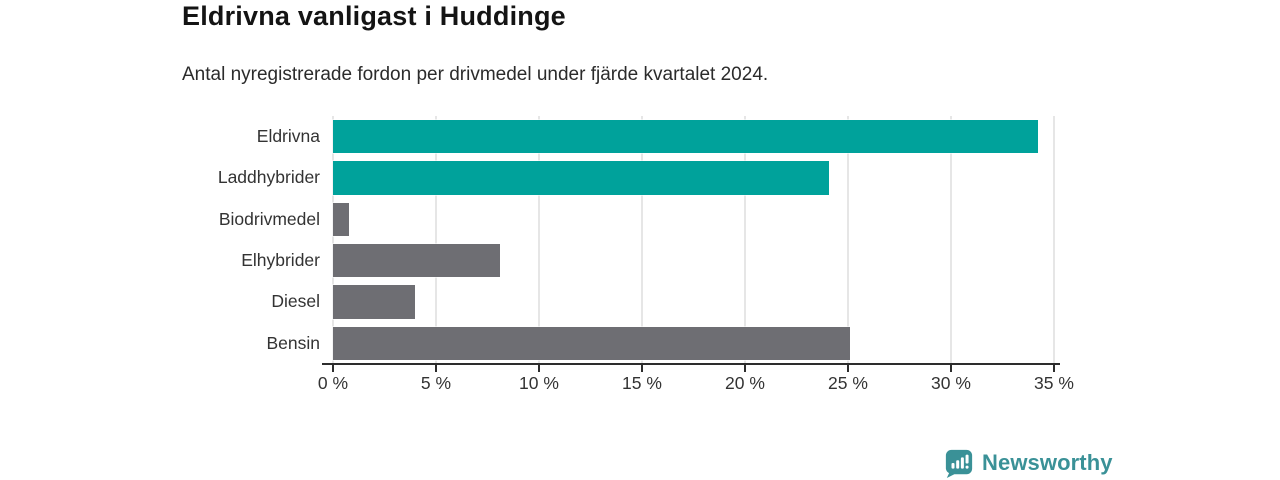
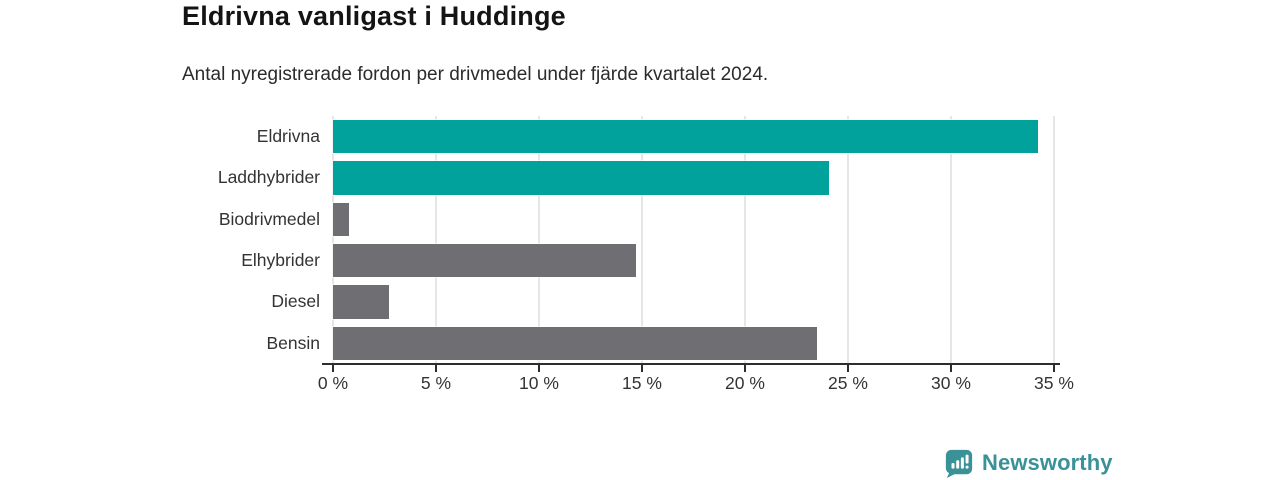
Elhybrider: 8.1% -> 14.7%
Diesel: 4.0% -> 2.7%
Bensin: 25.1% -> 23.5%
